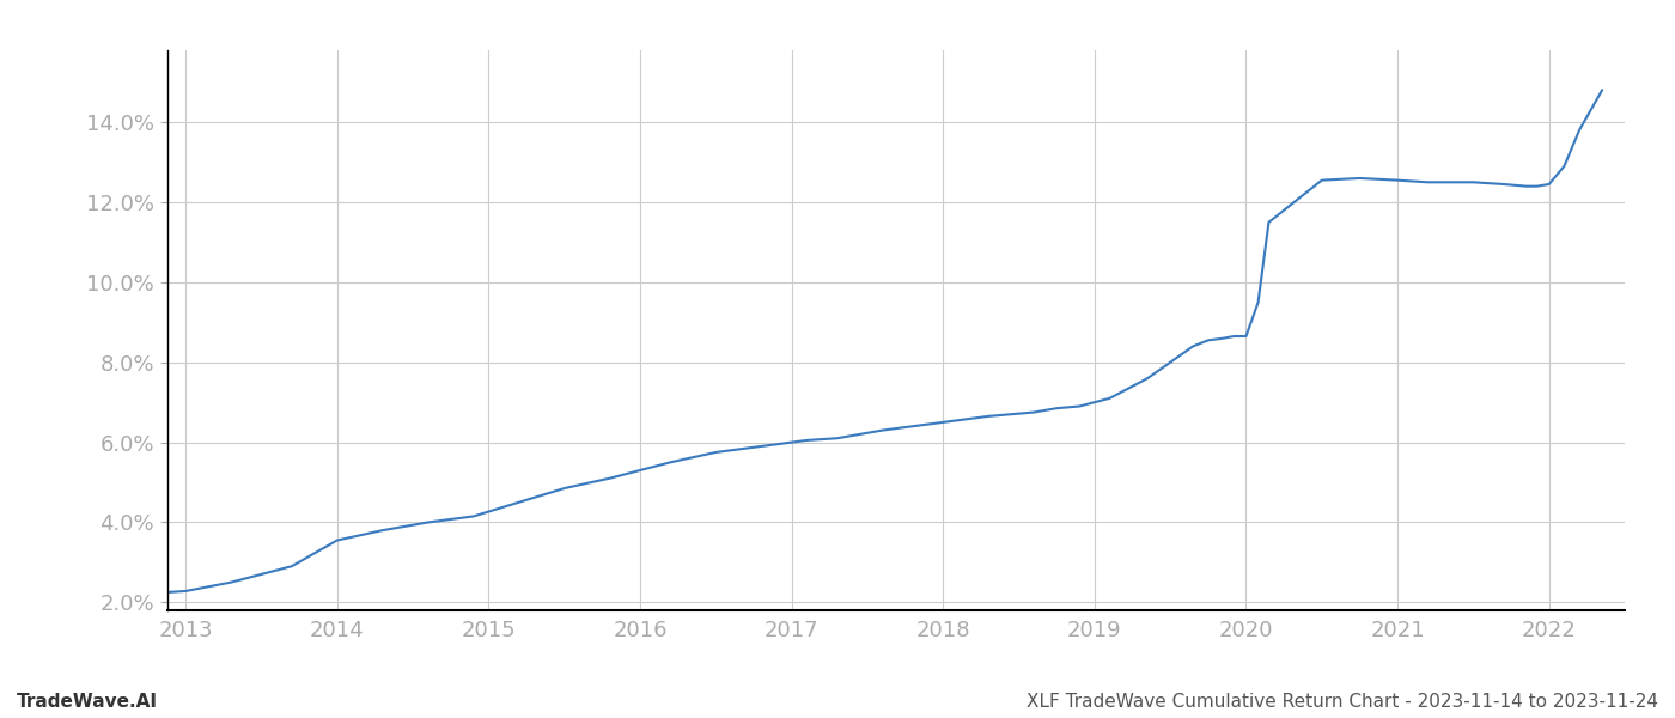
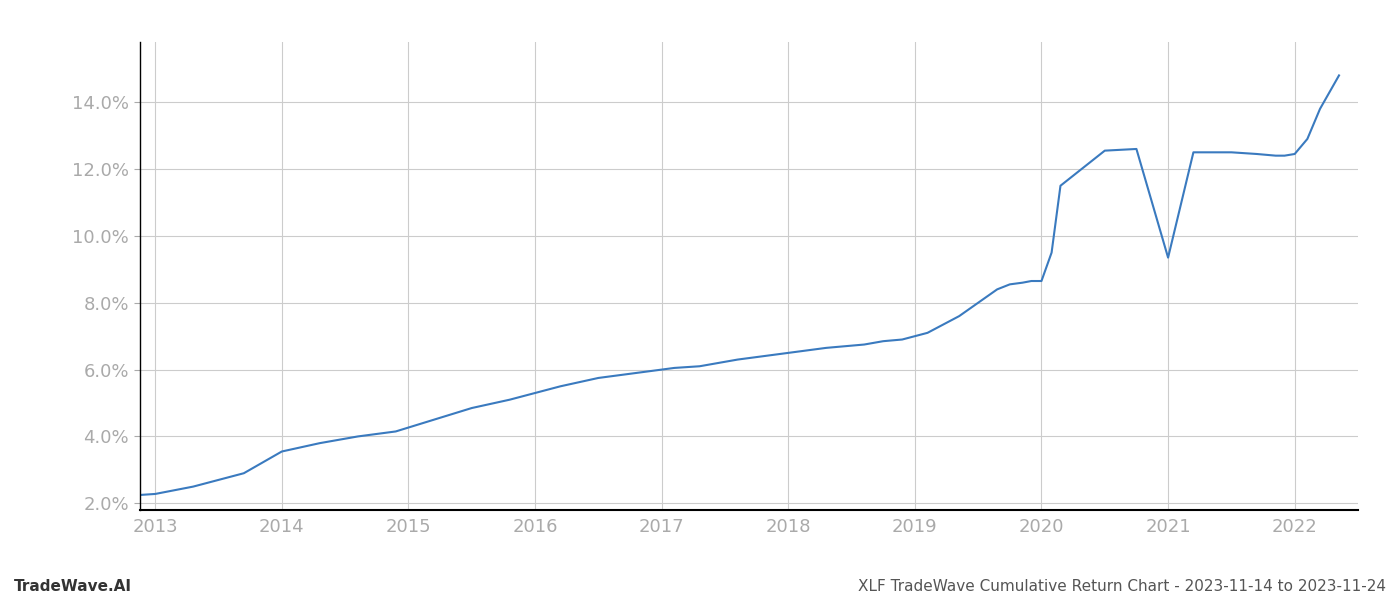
2021: 12.55% -> 9.35%
